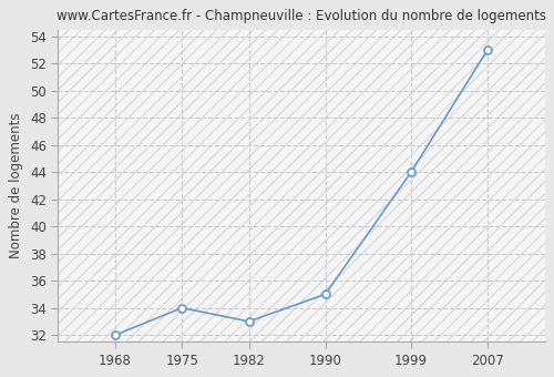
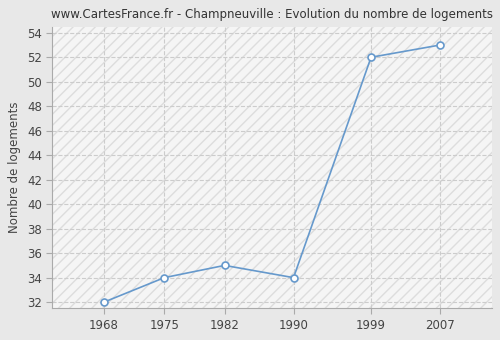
1982: 33 -> 35
1990: 35 -> 34
1999: 44 -> 52
